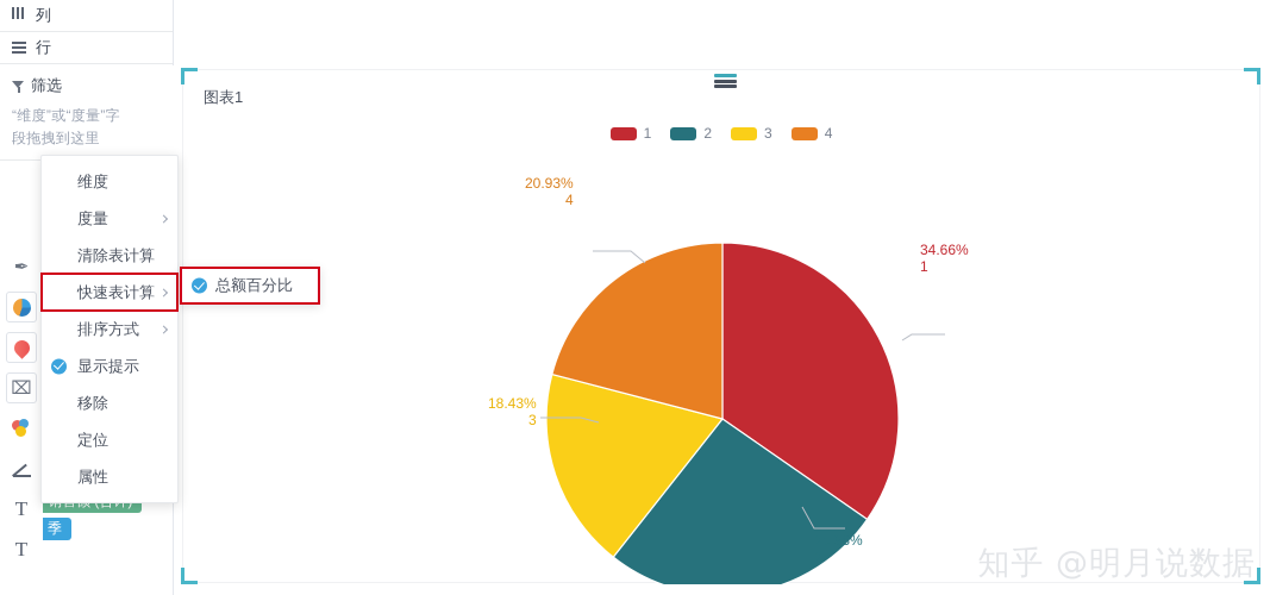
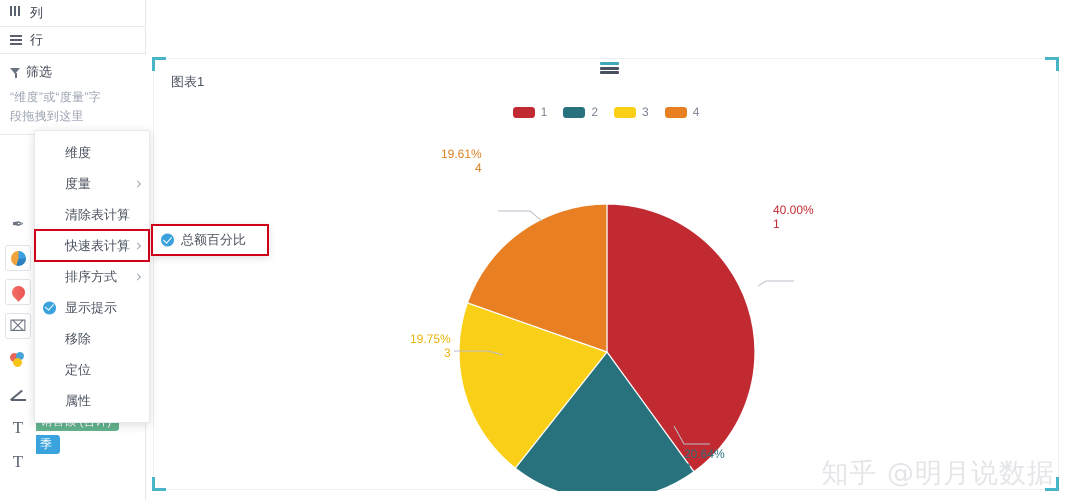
1: 34.66% -> 40.00%
2: 25.98% -> 20.64%
3: 18.43% -> 19.75%
4: 20.93% -> 19.61%
